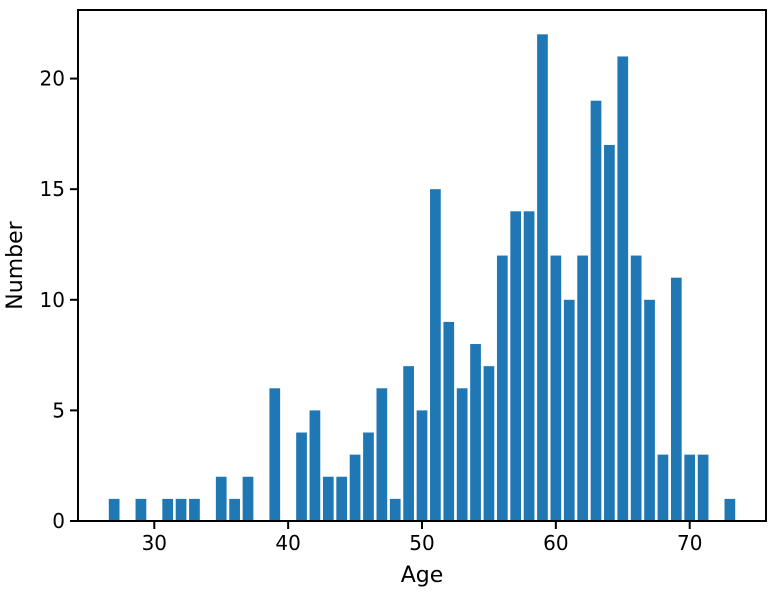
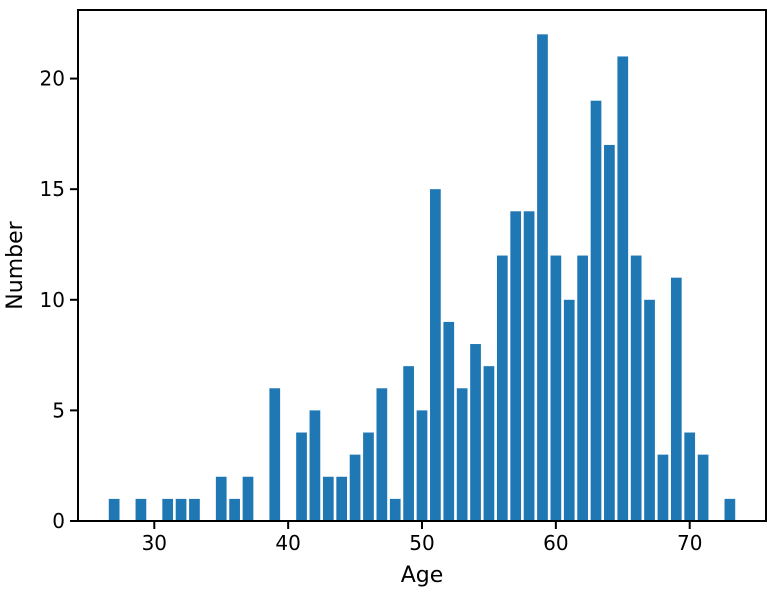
70: 3 -> 4
